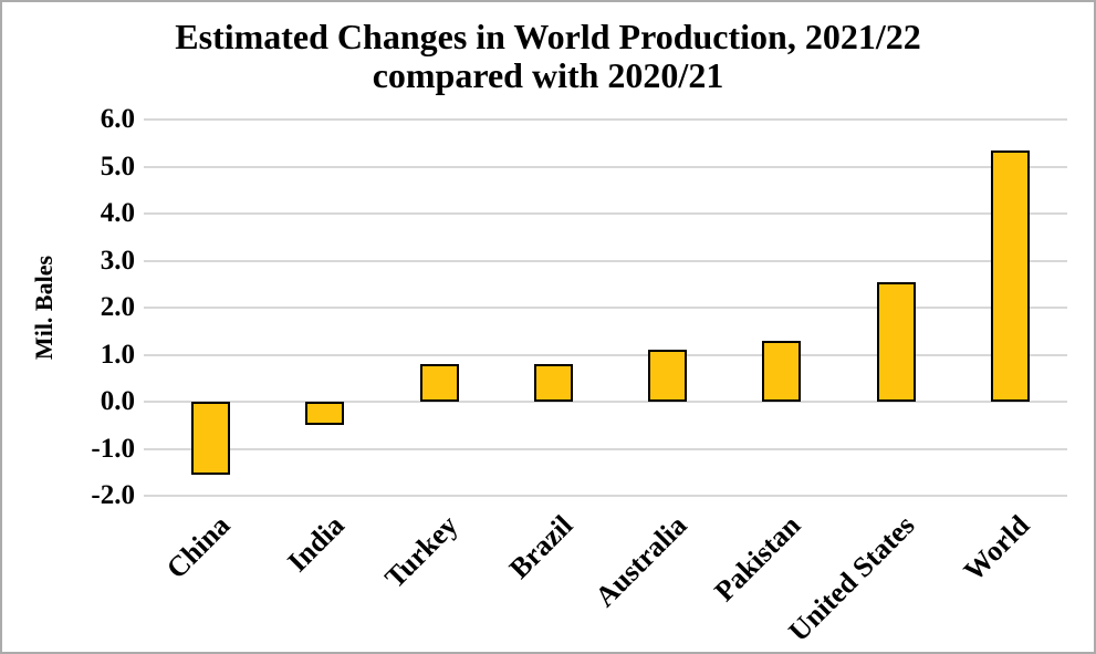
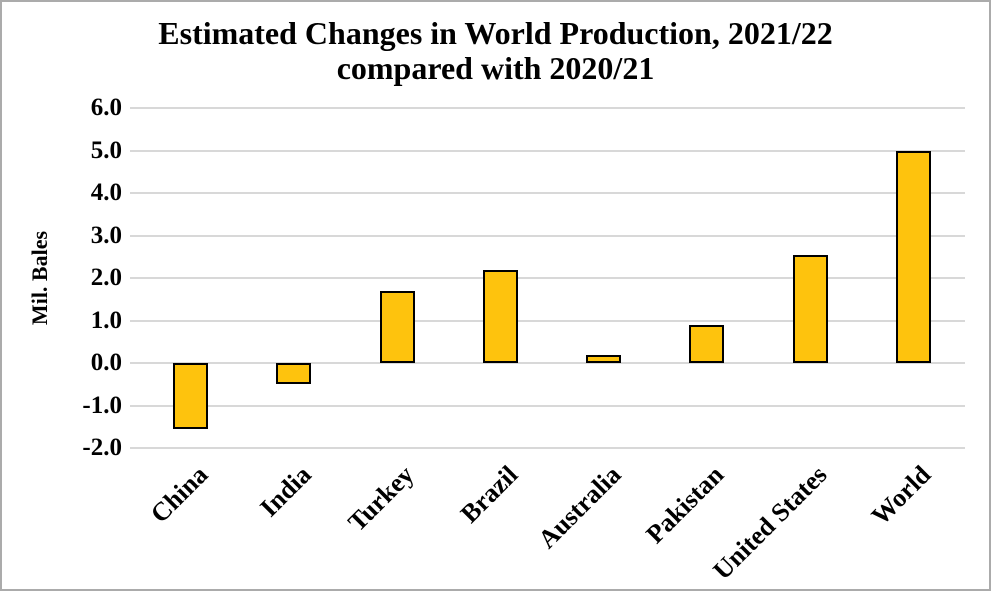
Turkey: 0.8 -> 1.7
Brazil: 0.8 -> 2.2
Australia: 1.1 -> 0.2
Pakistan: 1.3 -> 0.9
World: 5.3 -> 5.0
